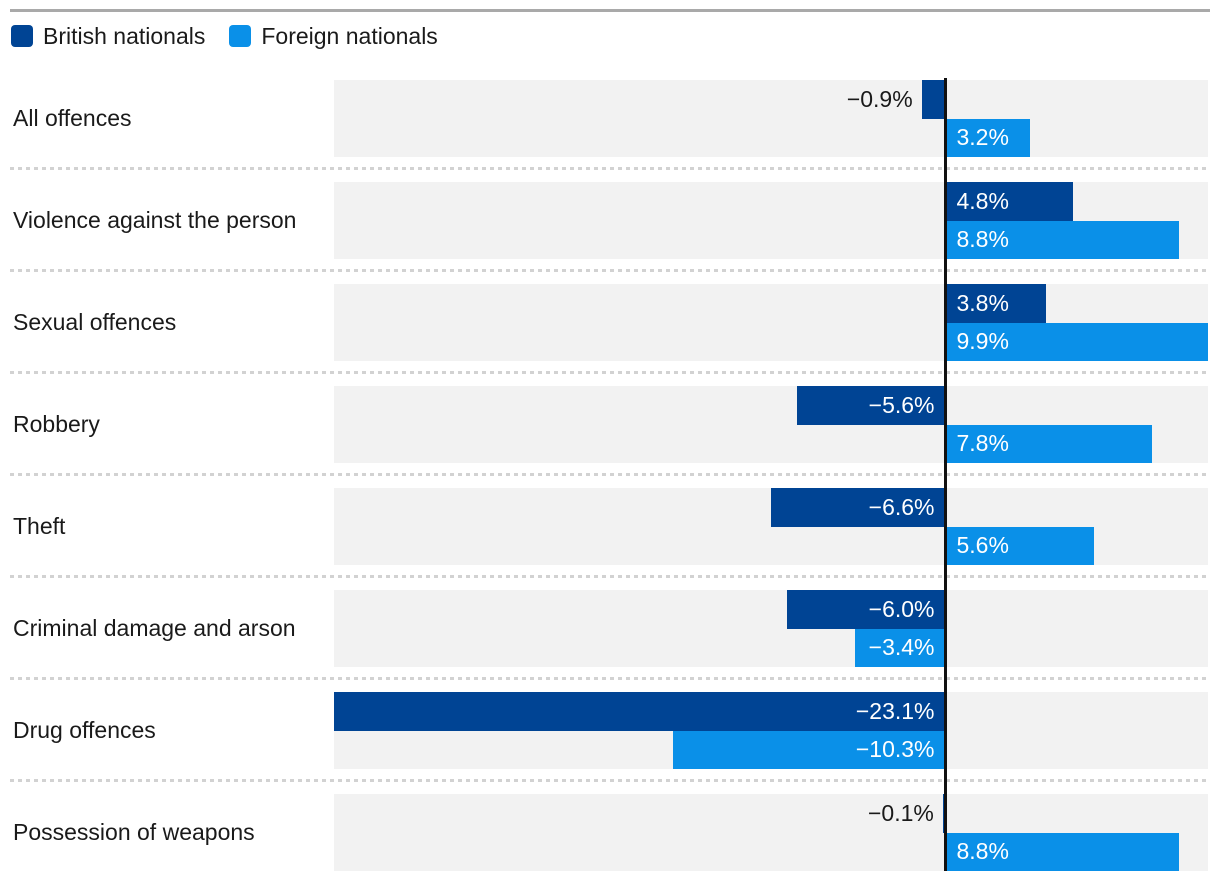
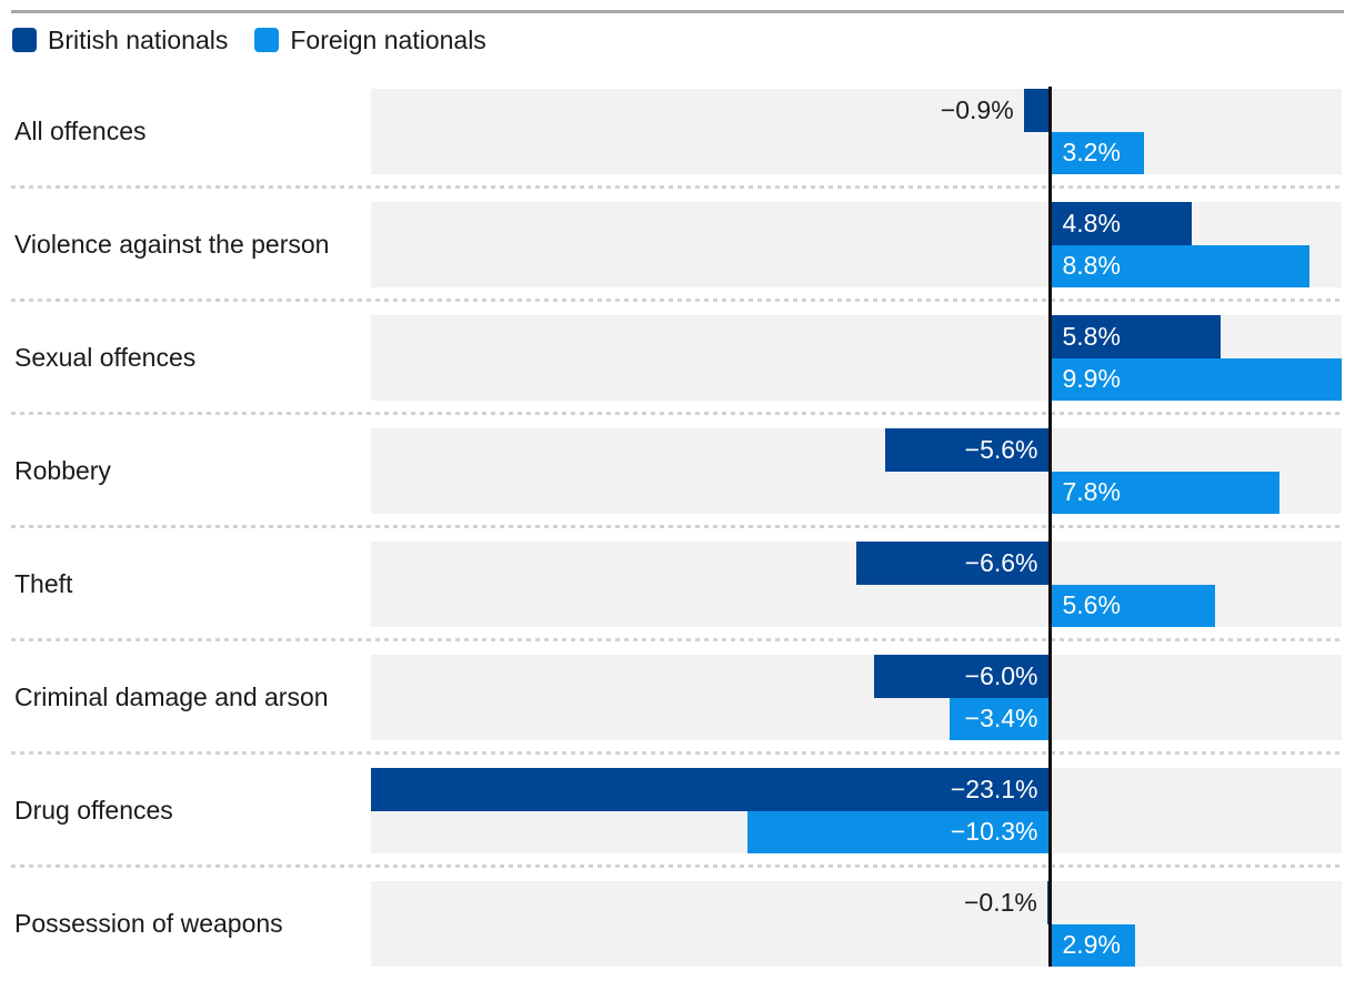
British nationals/Sexual offences: 3.8% -> 5.8%
Foreign nationals/Possession of weapons: 8.8% -> 2.9%
